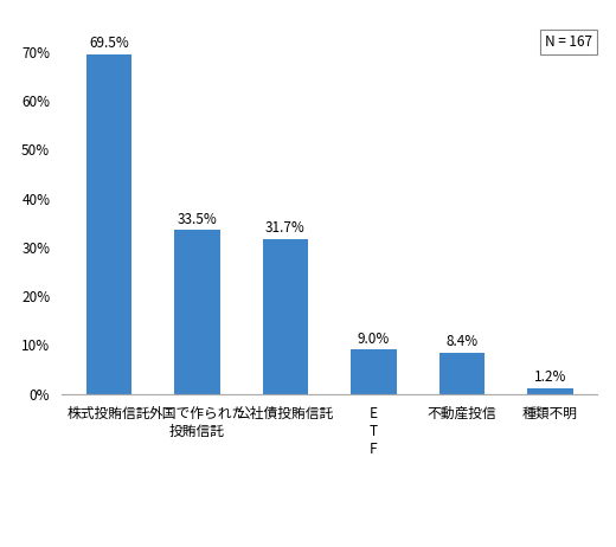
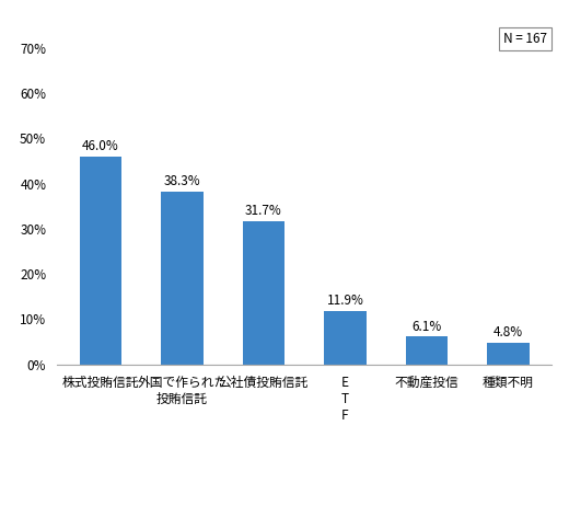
株式投賄信託: 69.5% -> 46.0%
外国で作られた 投賄信託: 33.5% -> 38.3%
E T F: 9.0% -> 11.9%
不動産投信: 8.4% -> 6.1%
種類不明: 1.2% -> 4.8%
